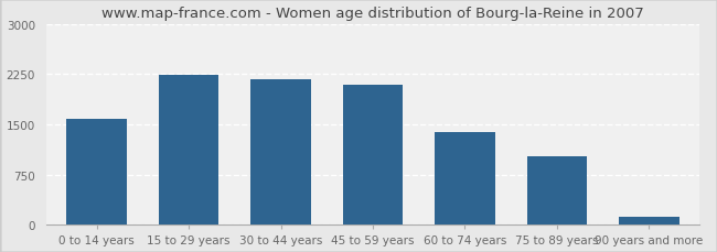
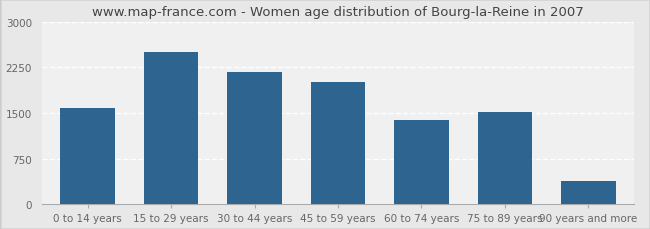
15 to 29 years: 2240 -> 2500
45 to 59 years: 2100 -> 2000
75 to 89 years: 1020 -> 1520
90 years and more: 120 -> 380
